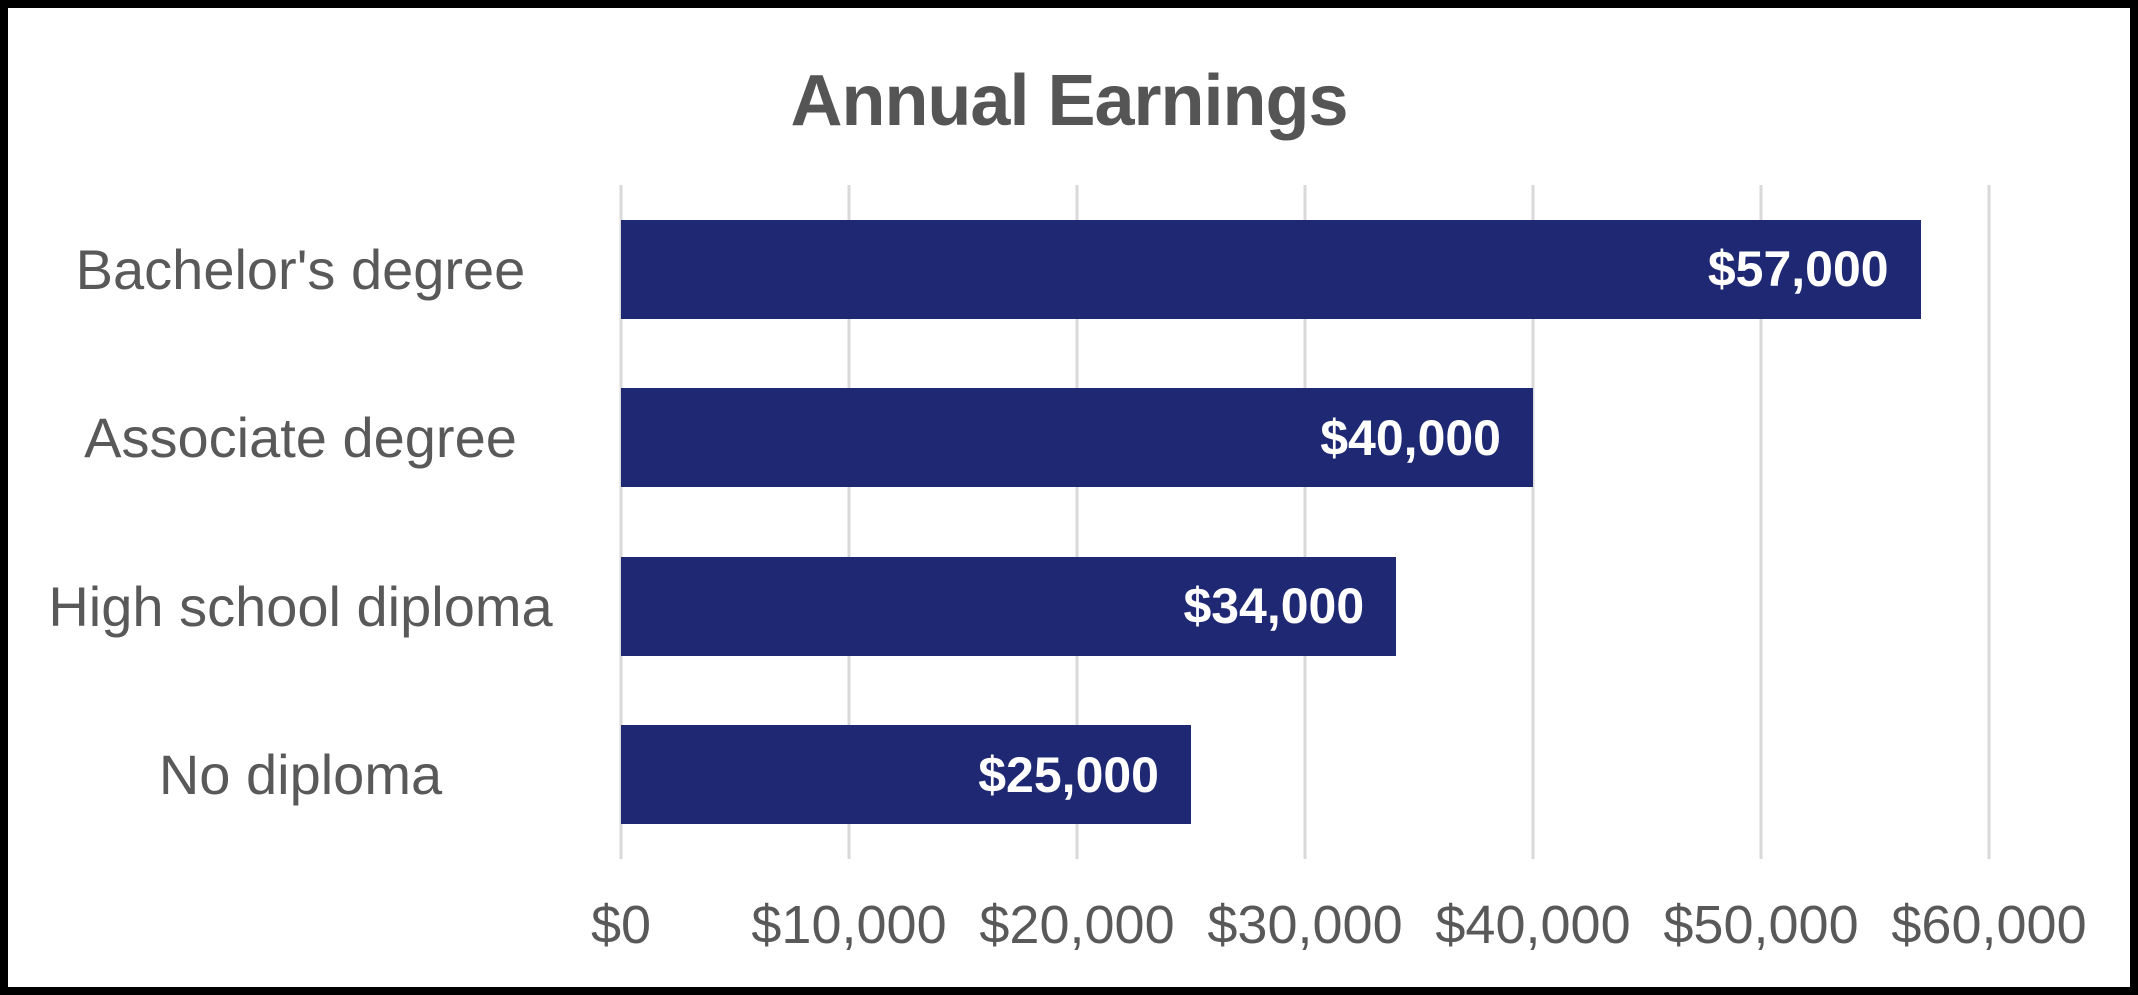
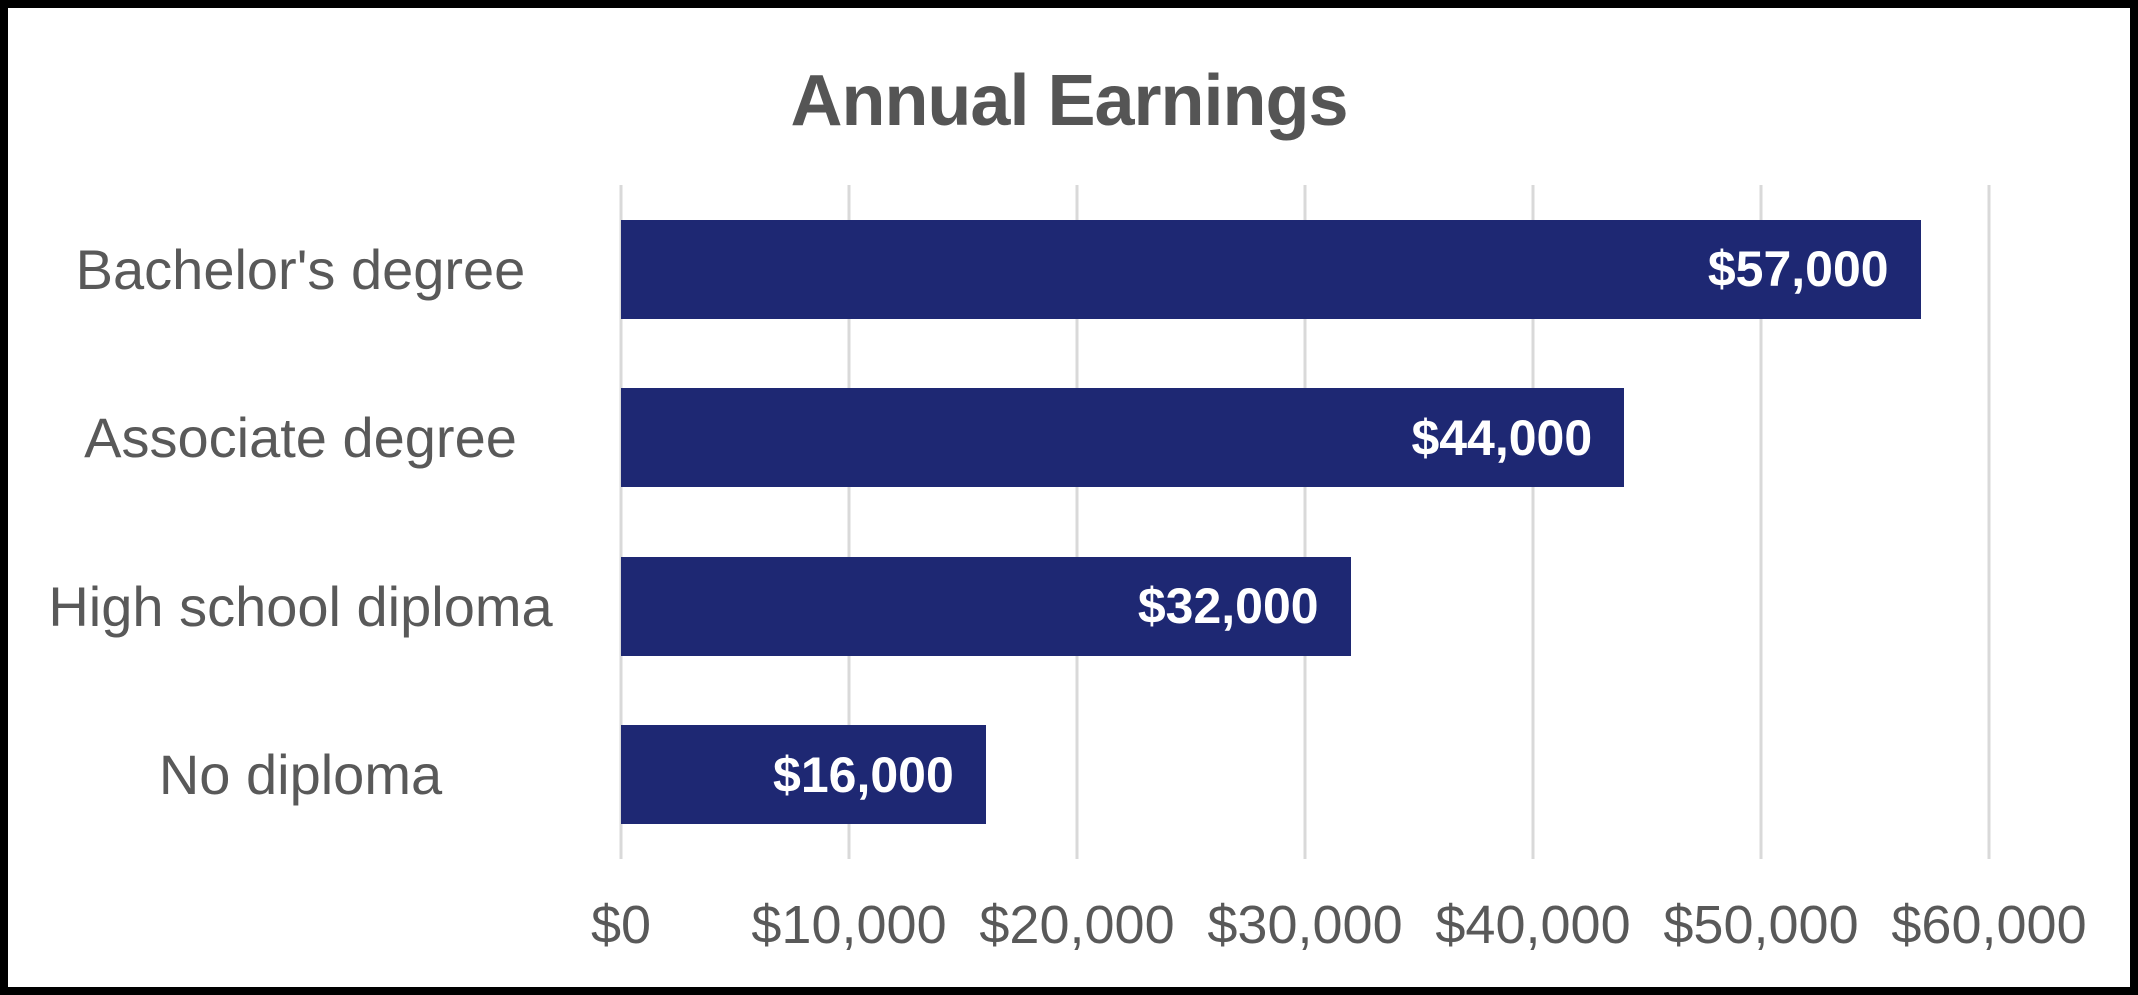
Associate degree: $40,000 -> $44,000
High school diploma: $34,000 -> $32,000
No diploma: $25,000 -> $16,000
